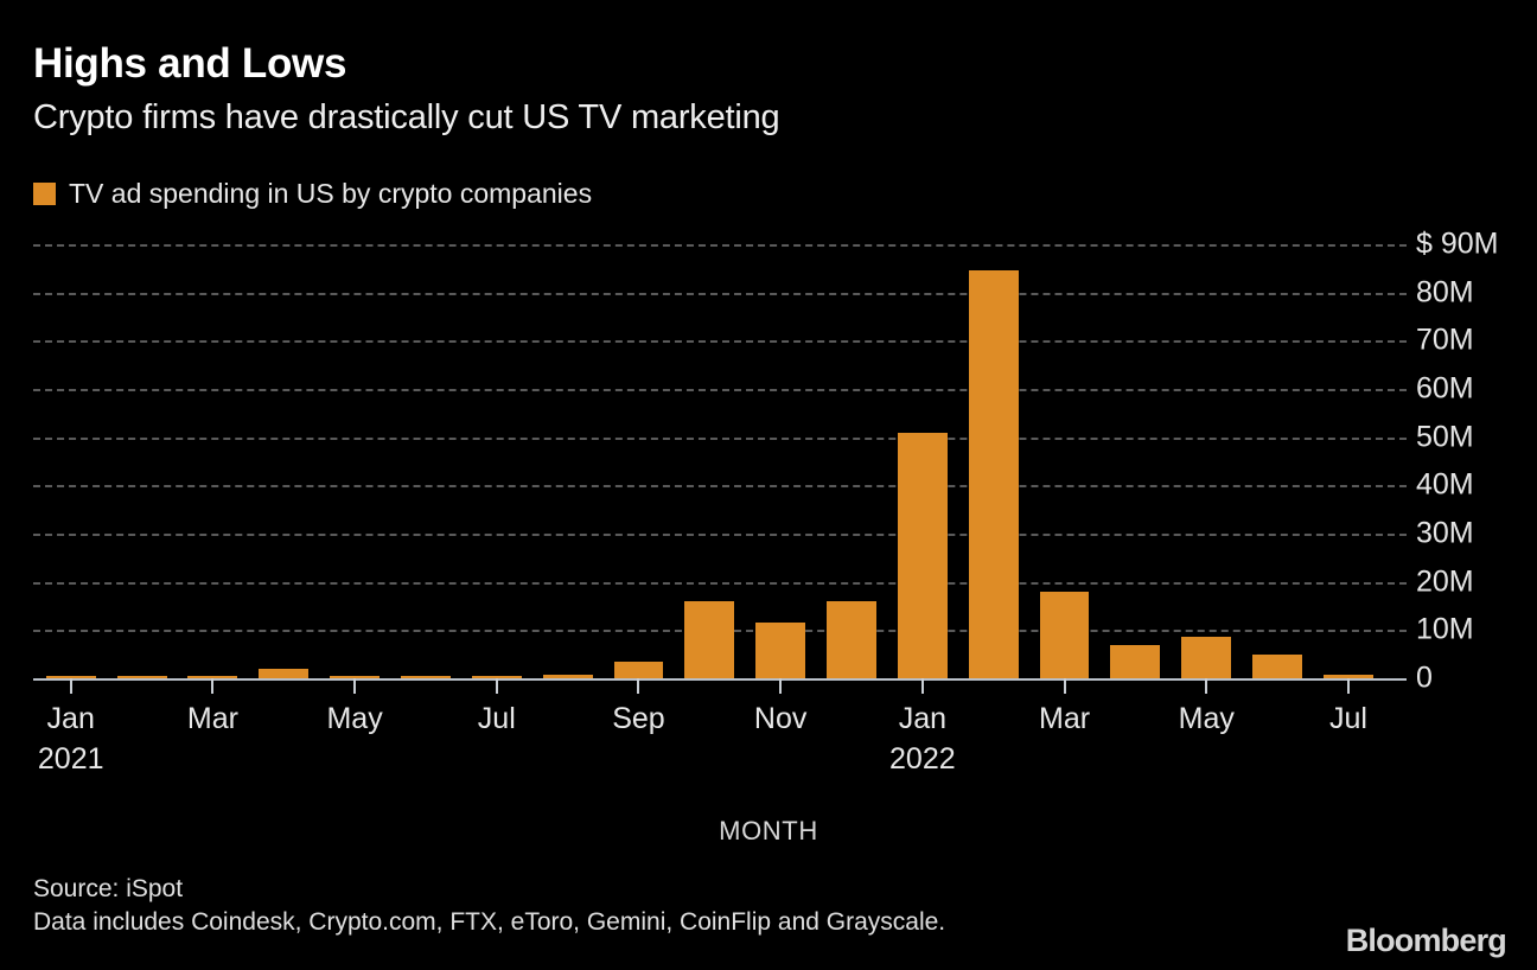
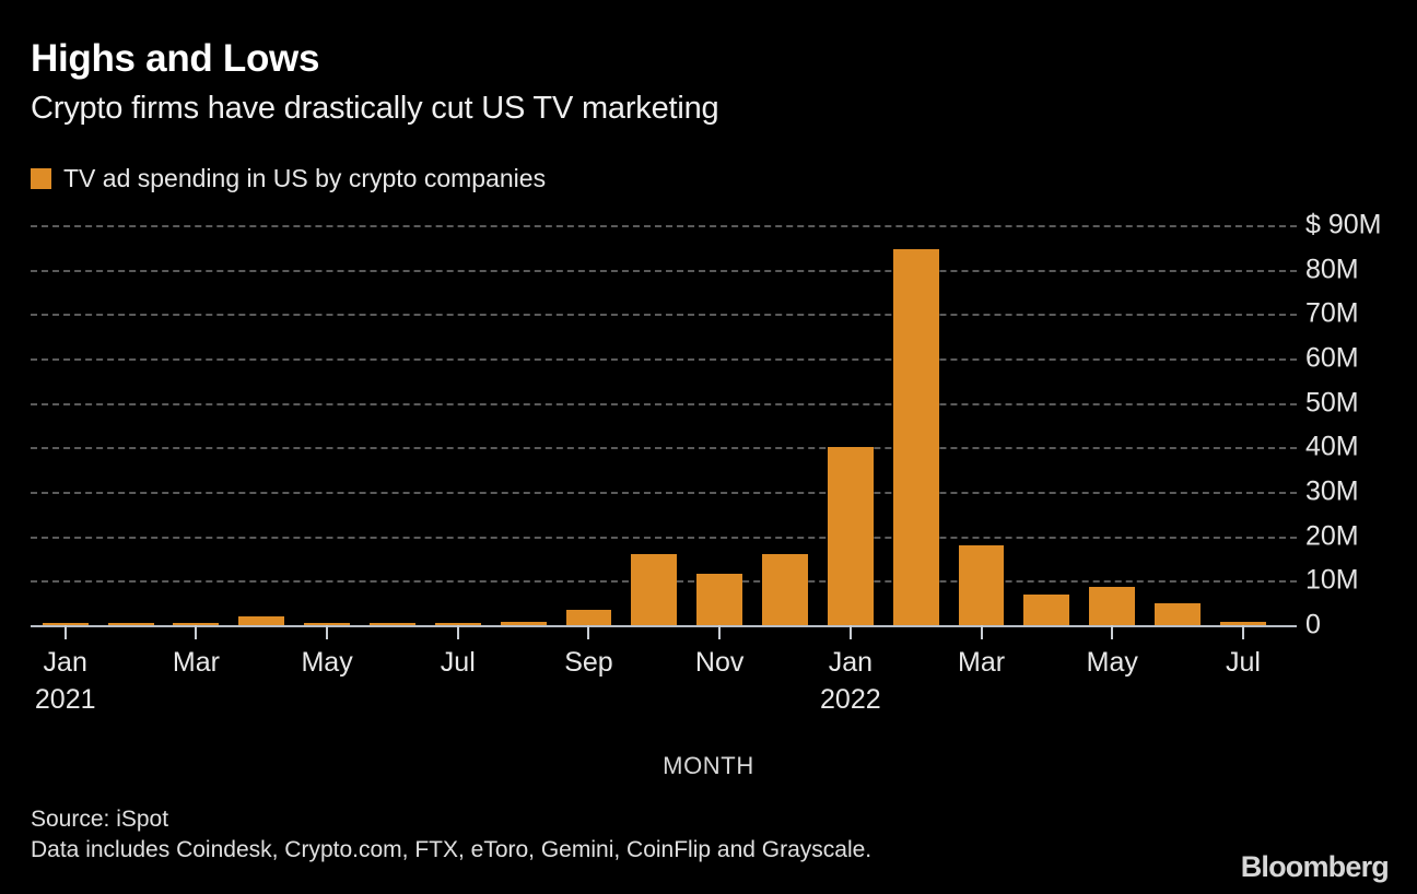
Jan 2022: 51M -> 40M
